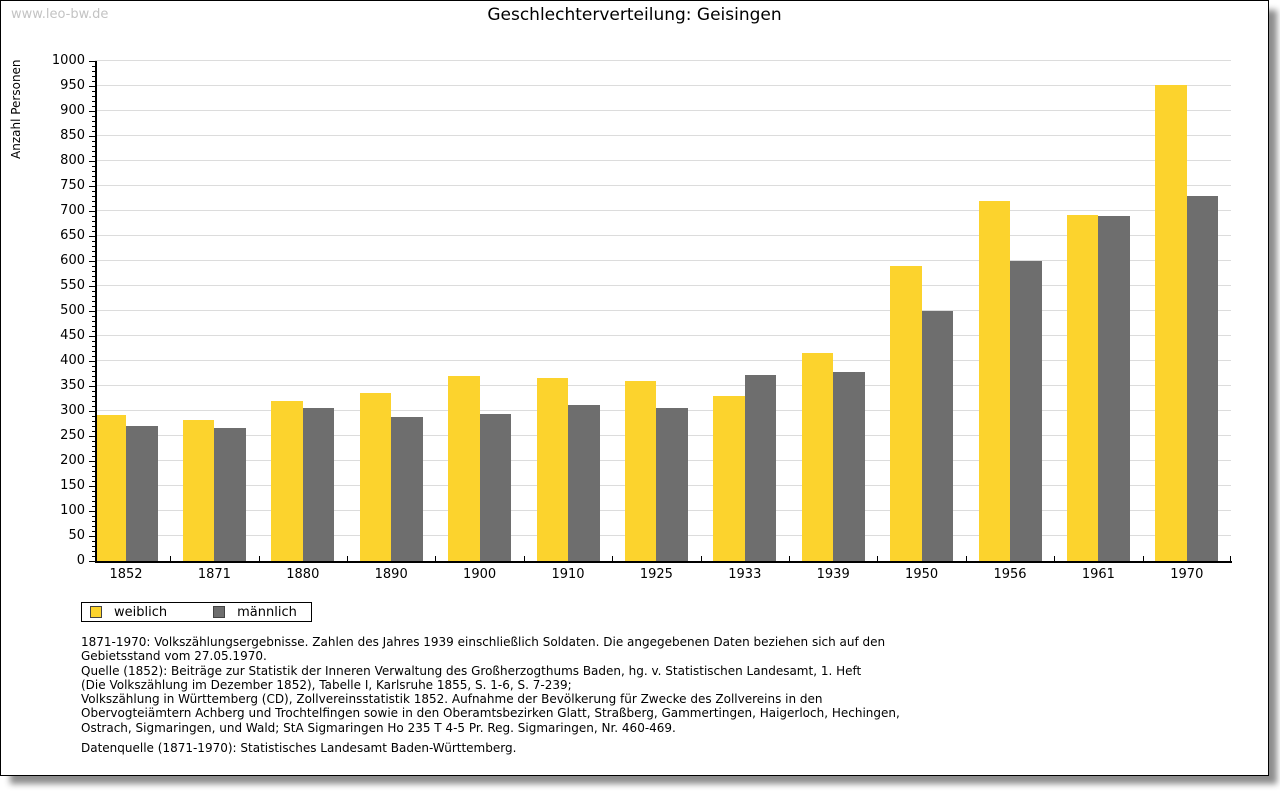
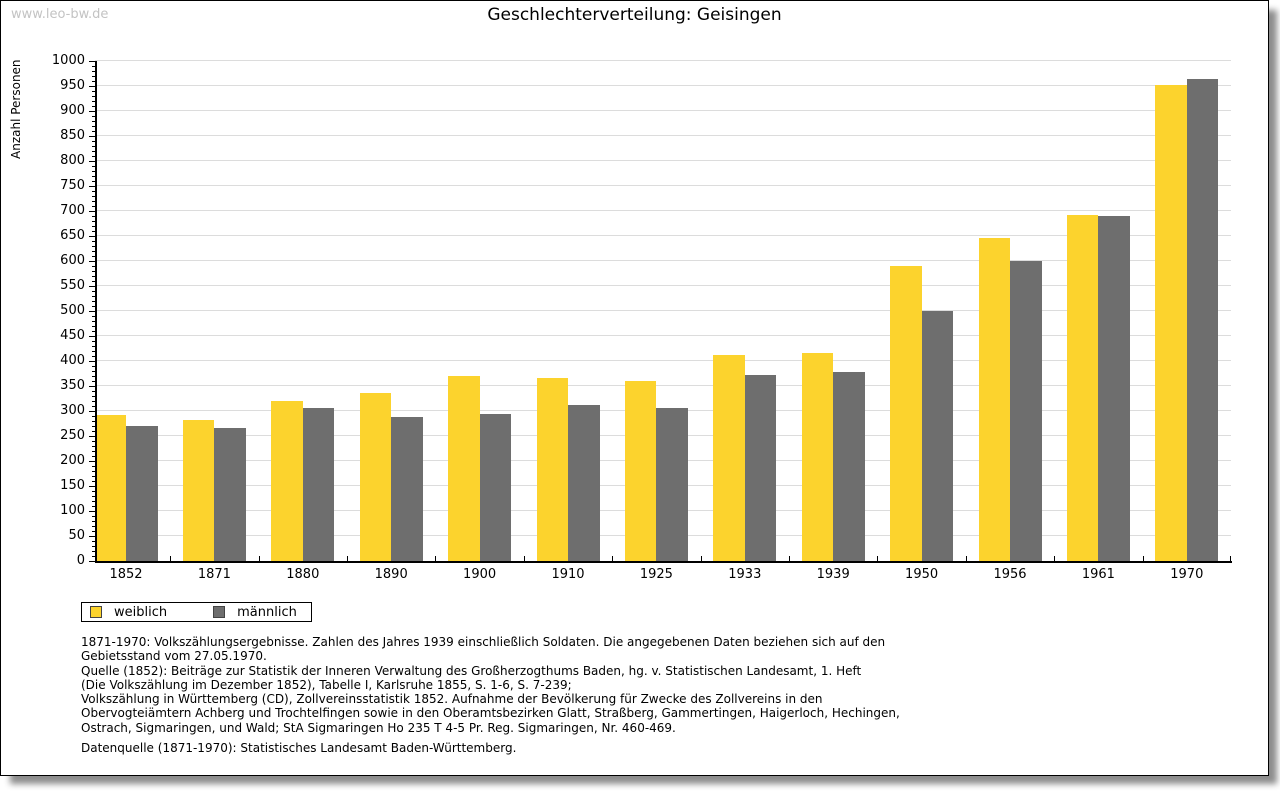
weiblich/1933: 330 -> 410
weiblich/1956: 720 -> 650
männlich/1970: 730 -> 960
